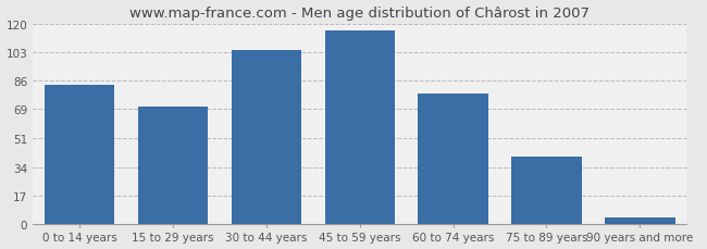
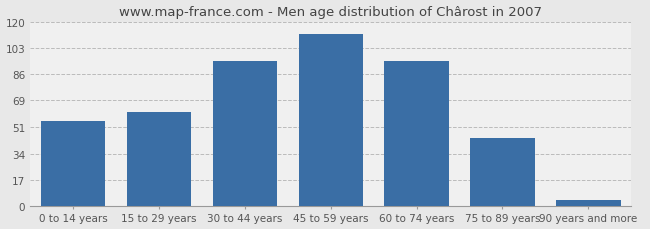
0 to 14 years: 83 -> 55
15 to 29 years: 70 -> 61
30 to 44 years: 104 -> 94
45 to 59 years: 116 -> 112
60 to 74 years: 78 -> 94
75 to 89 years: 40 -> 44
